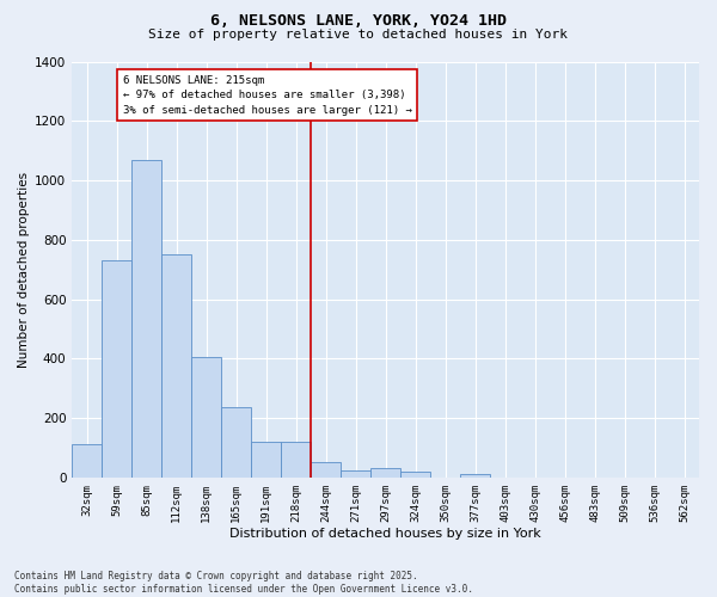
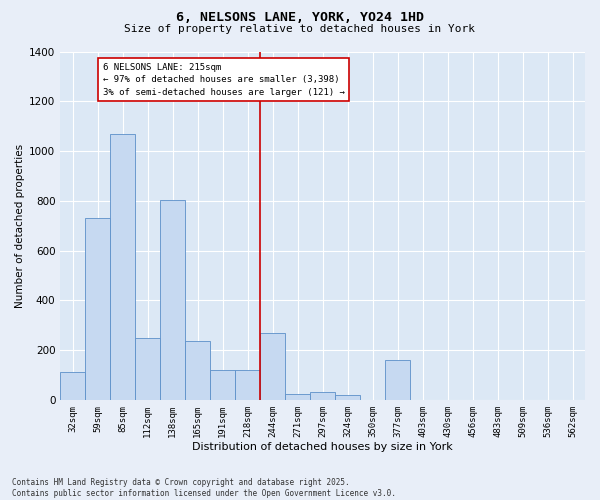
112sqm: 750 -> 250
138sqm: 405 -> 805
244sqm: 50 -> 270
377sqm: 10 -> 160
